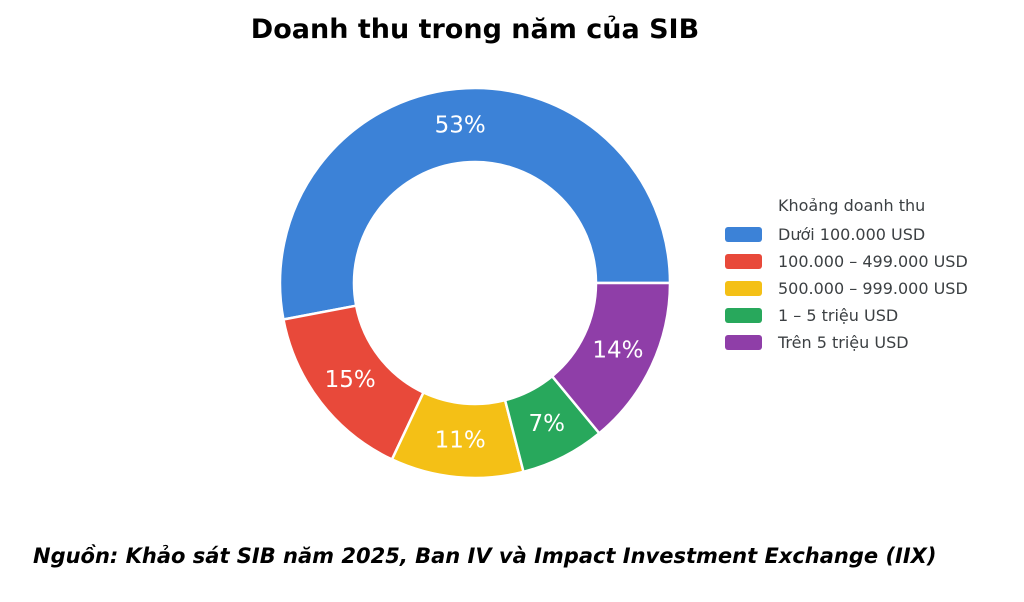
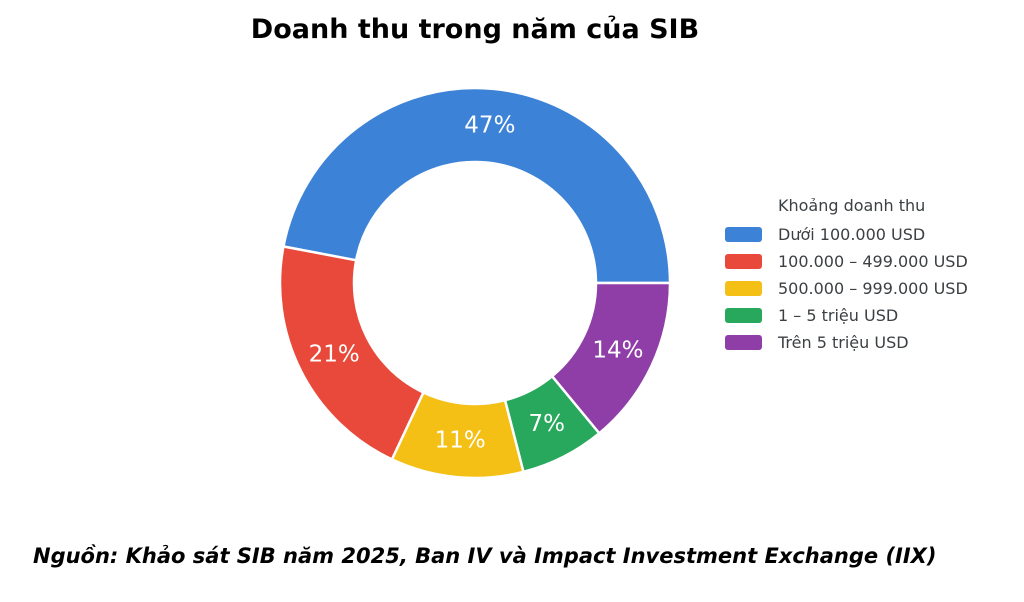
Dưới 100.000 USD: 53% -> 47%
100.000 – 499.000 USD: 15% -> 21%
